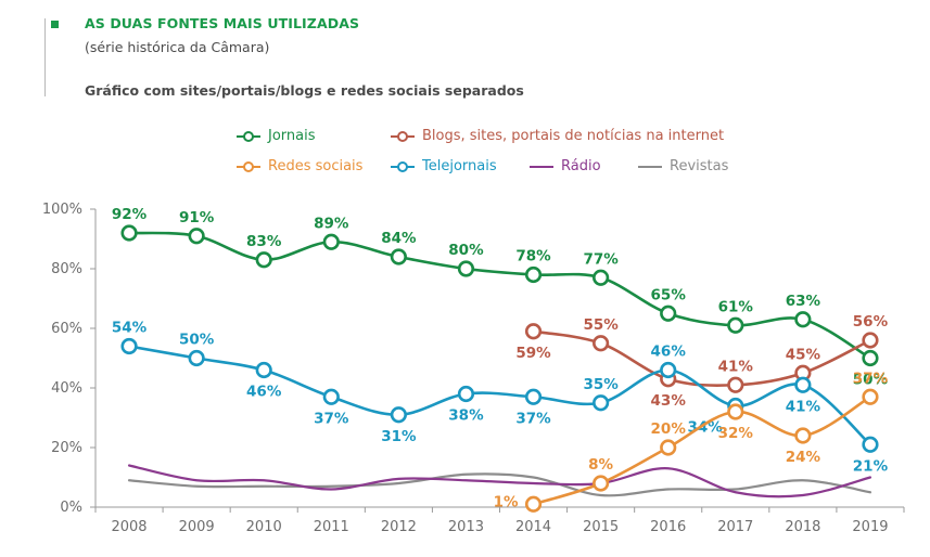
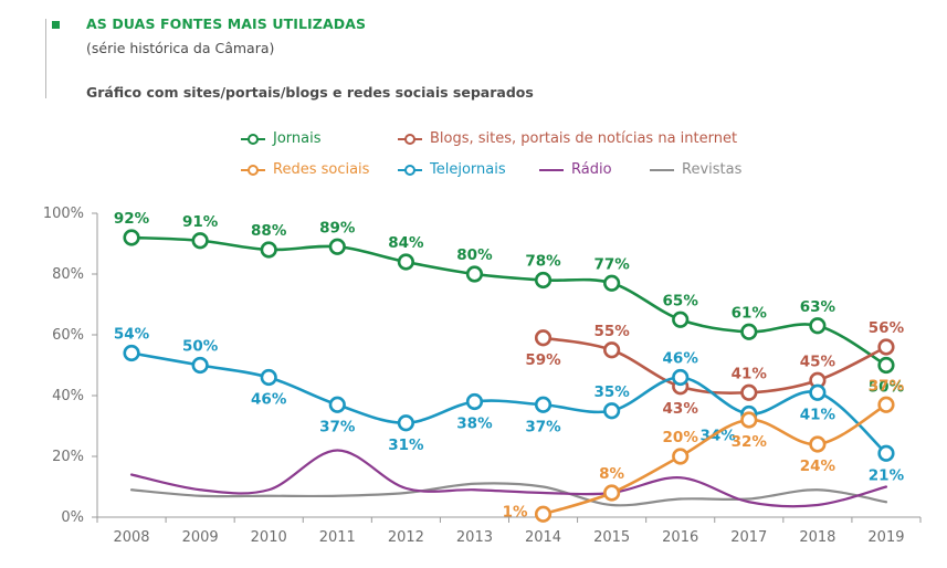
Jornais/2010: 83% -> 88%
Rádio/2011: 6% -> 22%
